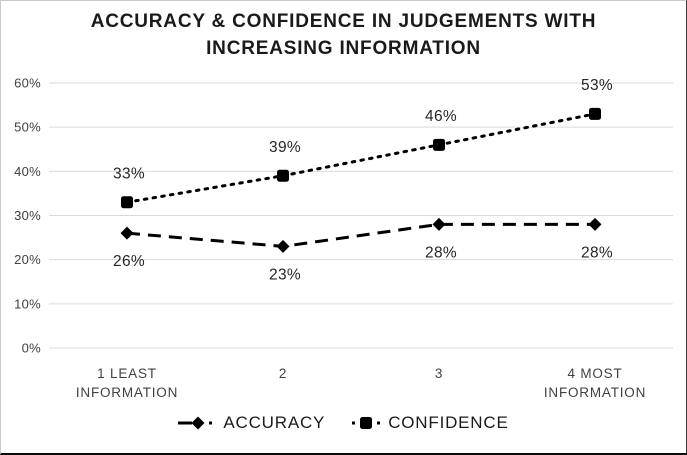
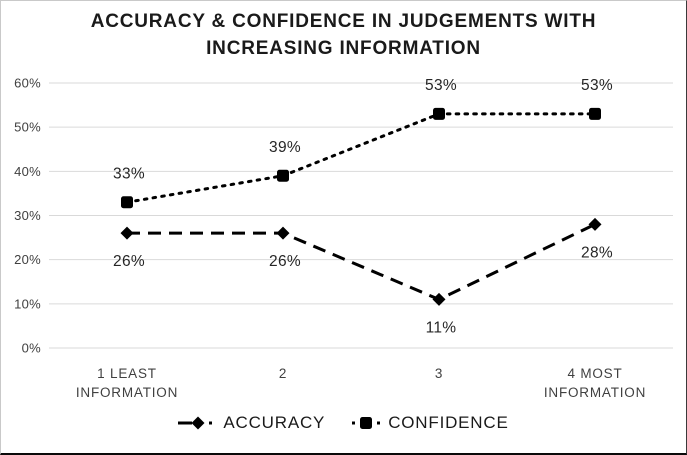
ACCURACY/2: 23% -> 26%
ACCURACY/3: 28% -> 11%
CONFIDENCE/3: 46% -> 53%
